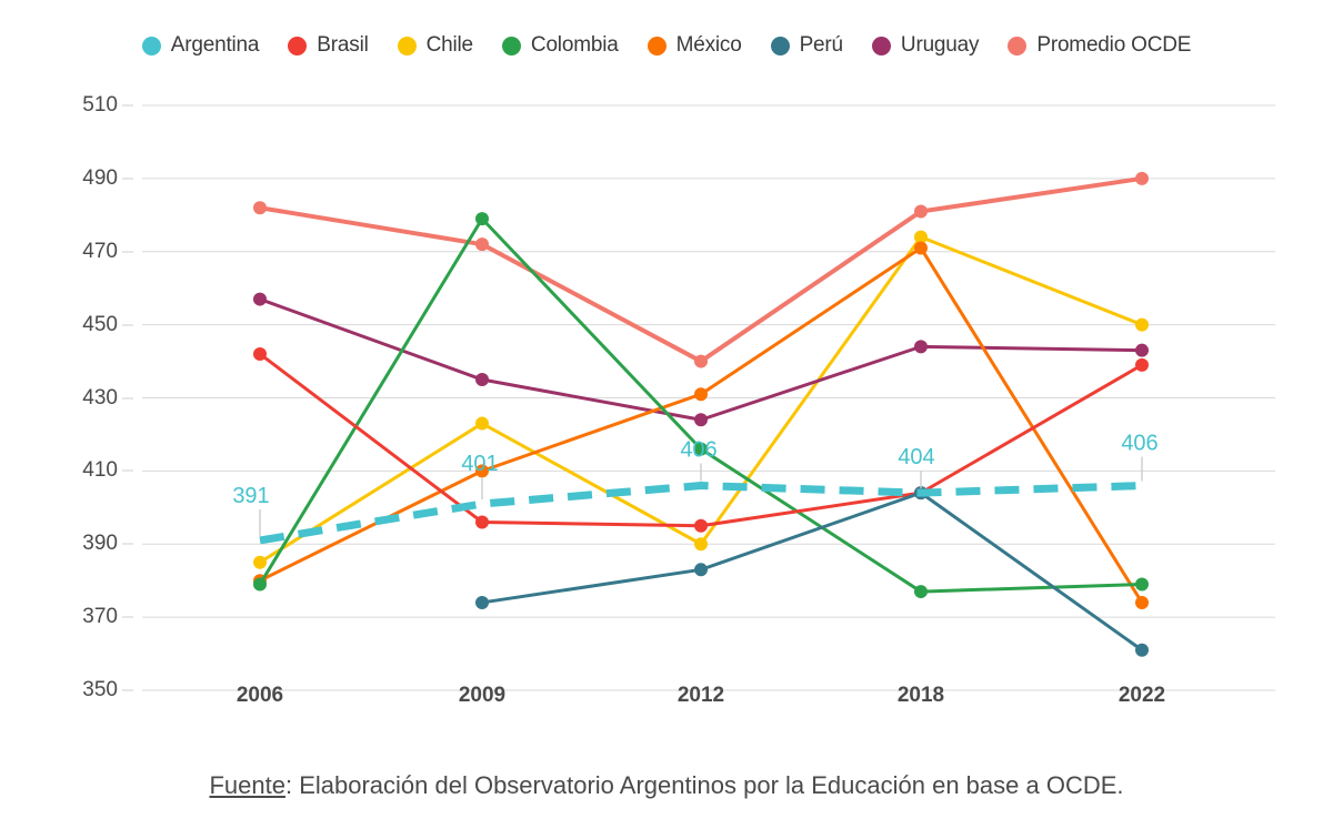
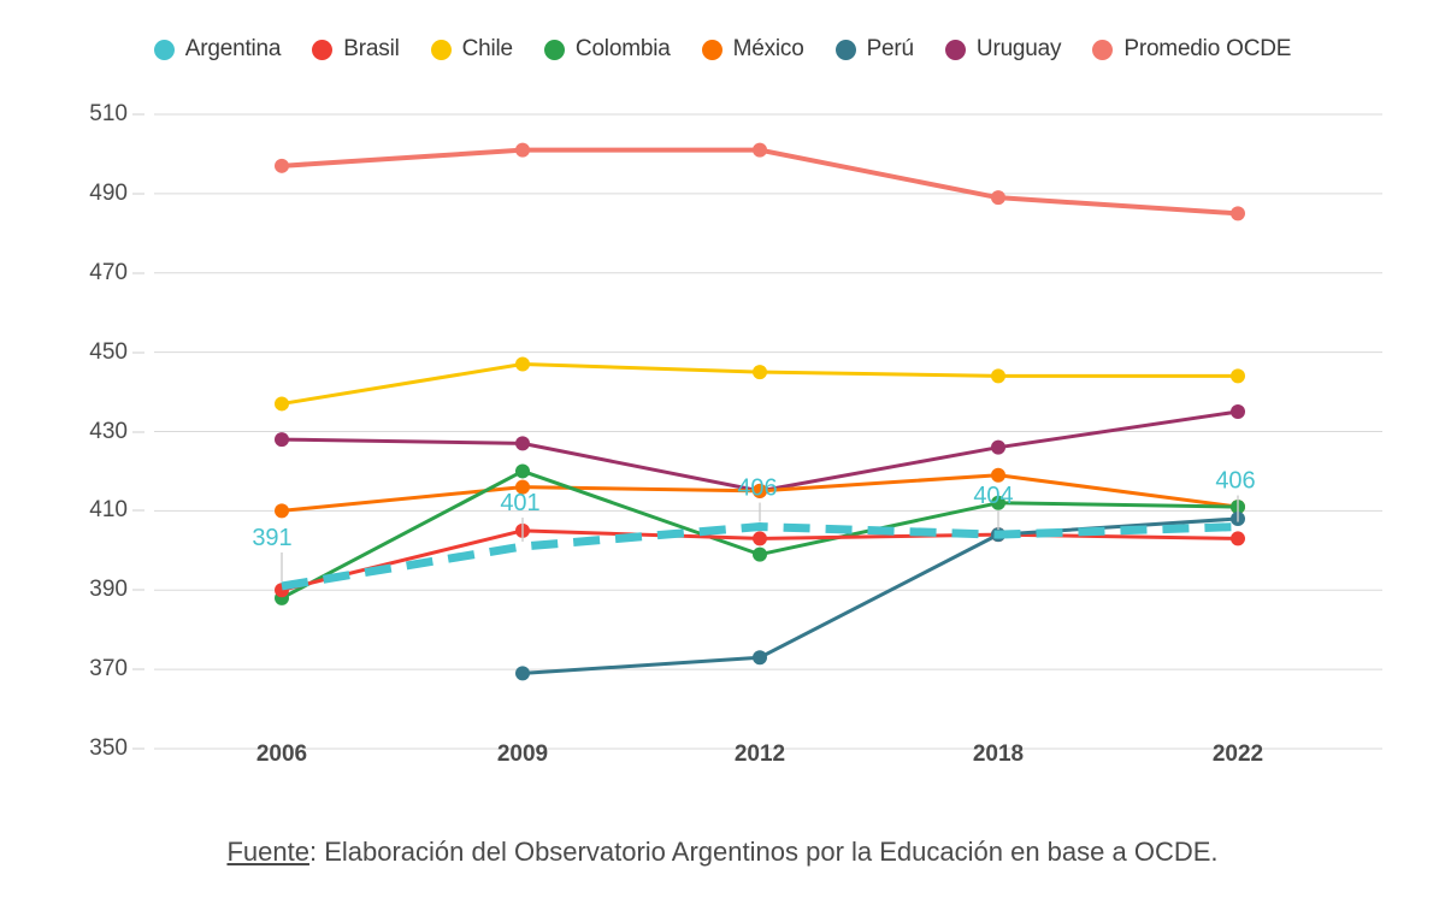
Brasil/2006: 442 -> 390
Chile/2006: 385 -> 437
Colombia/2006: 379 -> 388
México/2006: 380 -> 410
Uruguay/2006: 457 -> 428
Promedio OCDE/2006: 482 -> 497
Brasil/2009: 396 -> 405
Chile/2009: 423 -> 447
Colombia/2009: 479 -> 420
México/2009: 410 -> 416
Perú/2009: 374 -> 369
Uruguay/2009: 435 -> 427
Promedio OCDE/2009: 472 -> 501
Brasil/2012: 395 -> 403
Chile/2012: 390 -> 445
Colombia/2012: 416 -> 399
México/2012: 431 -> 415
Perú/2012: 383 -> 373
Uruguay/2012: 424 -> 415
Promedio OCDE/2012: 440 -> 501
Chile/2018: 474 -> 444
Colombia/2018: 377 -> 412
México/2018: 471 -> 419
Uruguay/2018: 444 -> 426
Promedio OCDE/2018: 481 -> 489
Brasil/2022: 439 -> 403
Chile/2022: 450 -> 444
Colombia/2022: 379 -> 411
México/2022: 374 -> 411
Perú/2022: 361 -> 408
Uruguay/2022: 443 -> 435
Promedio OCDE/2022: 490 -> 485
